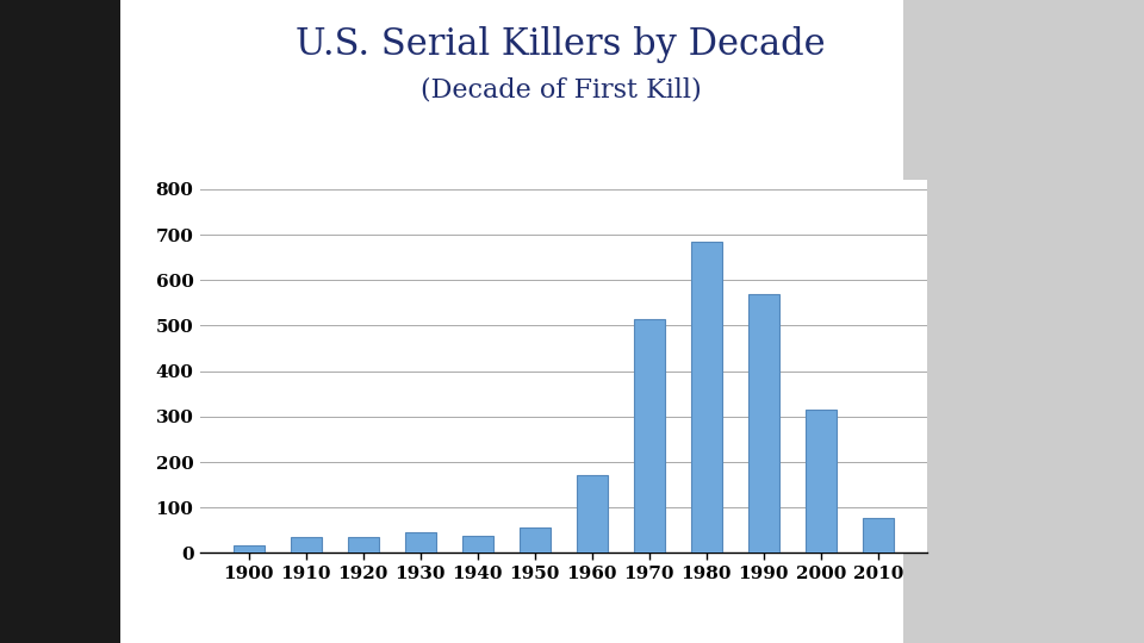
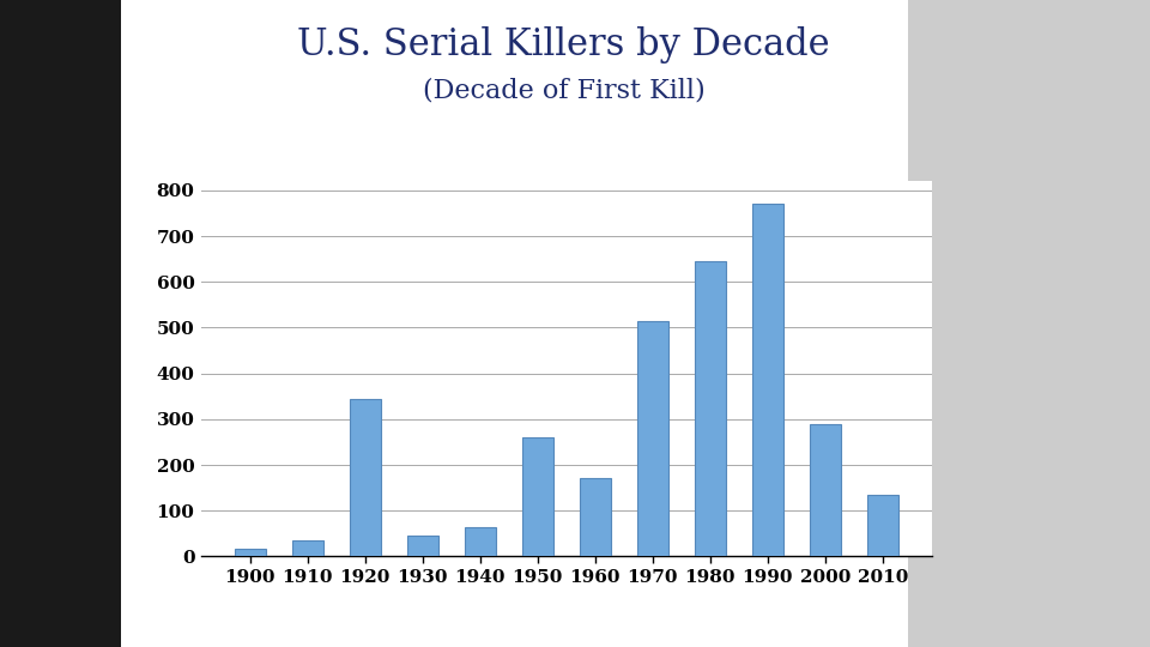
1920: 35 -> 345
1940: 38 -> 65
1950: 55 -> 260
1980: 685 -> 645
1990: 570 -> 770
2000: 315 -> 290
2010: 78 -> 135
